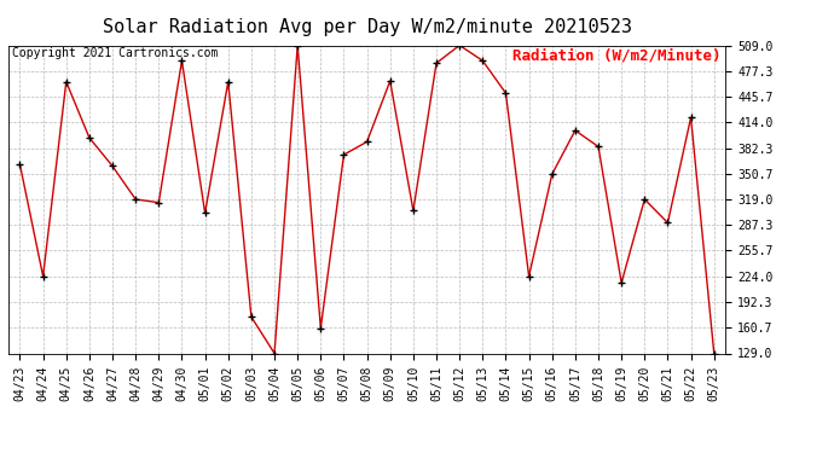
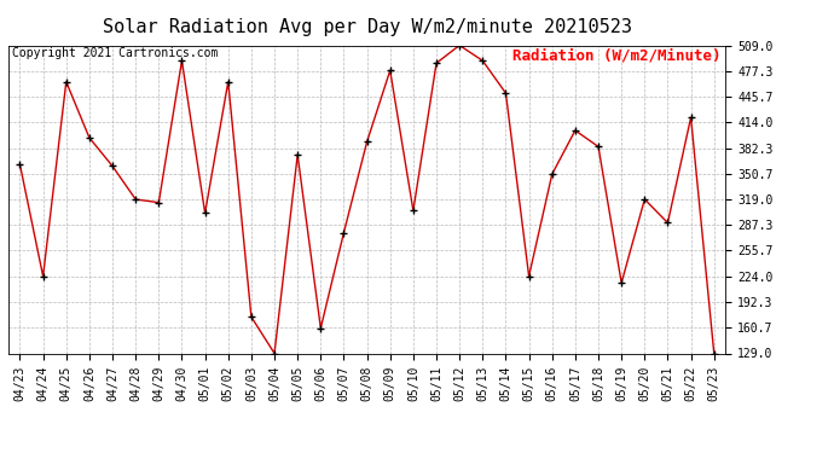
05/05: 509 -> 374
05/07: 374 -> 278
05/09: 465 -> 478
